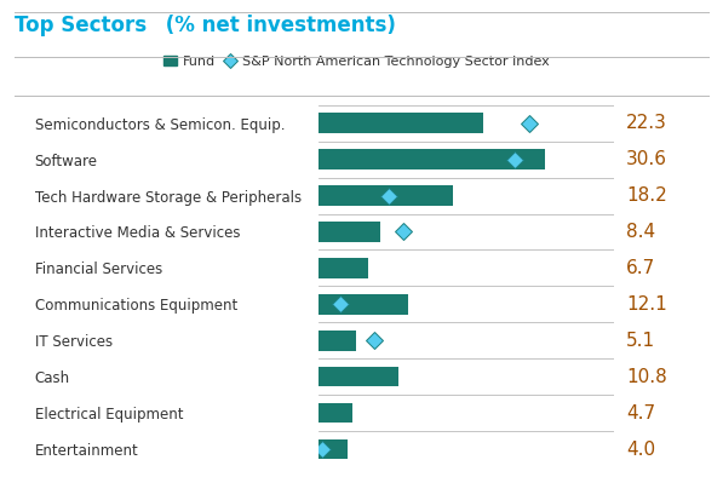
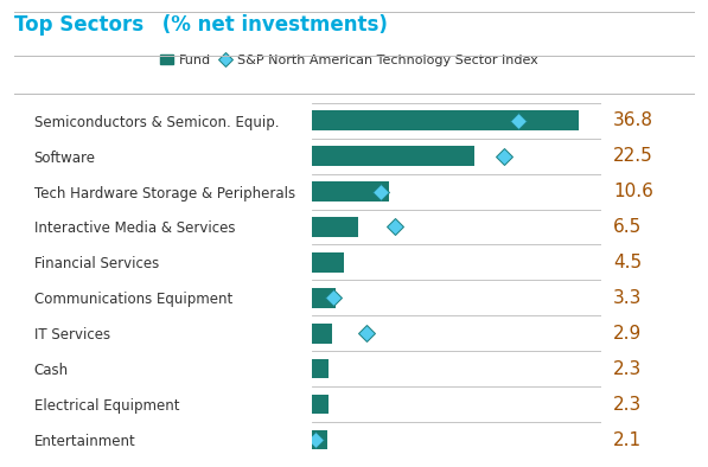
Semiconductors & Semicon. Equip.: 22.3 -> 36.8
Software: 30.6 -> 22.5
Tech Hardware Storage & Peripherals: 18.2 -> 10.6
Interactive Media & Services: 8.4 -> 6.5
Financial Services: 6.7 -> 4.5
Communications Equipment: 12.1 -> 3.3
IT Services: 5.1 -> 2.9
Cash: 10.8 -> 2.3
Electrical Equipment: 4.7 -> 2.3
Entertainment: 4.0 -> 2.1
